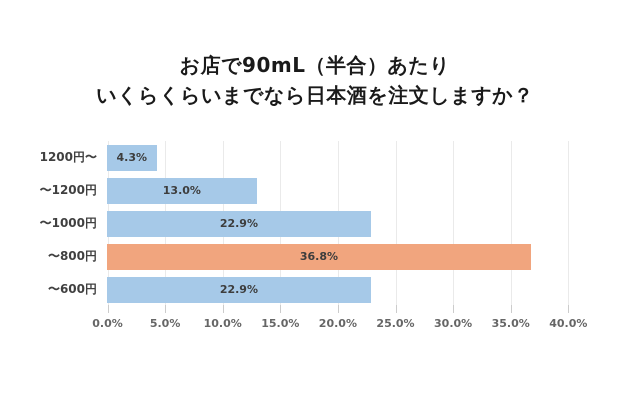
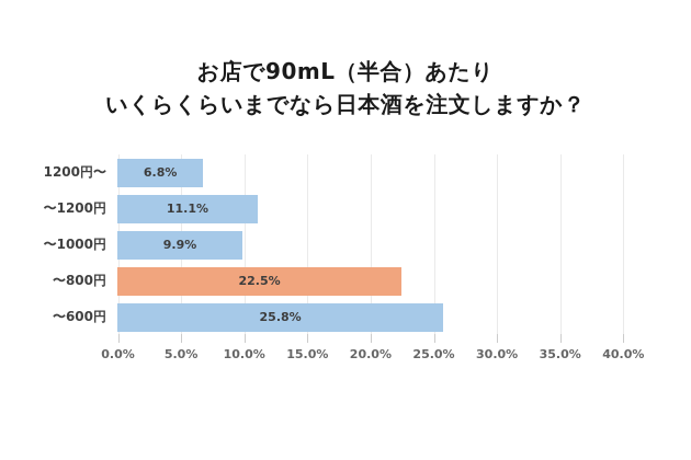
1200円〜: 4.3% -> 6.8%
〜1200円: 13.0% -> 11.1%
〜1000円: 22.9% -> 9.9%
〜800円: 36.8% -> 22.5%
〜600円: 22.9% -> 25.8%
